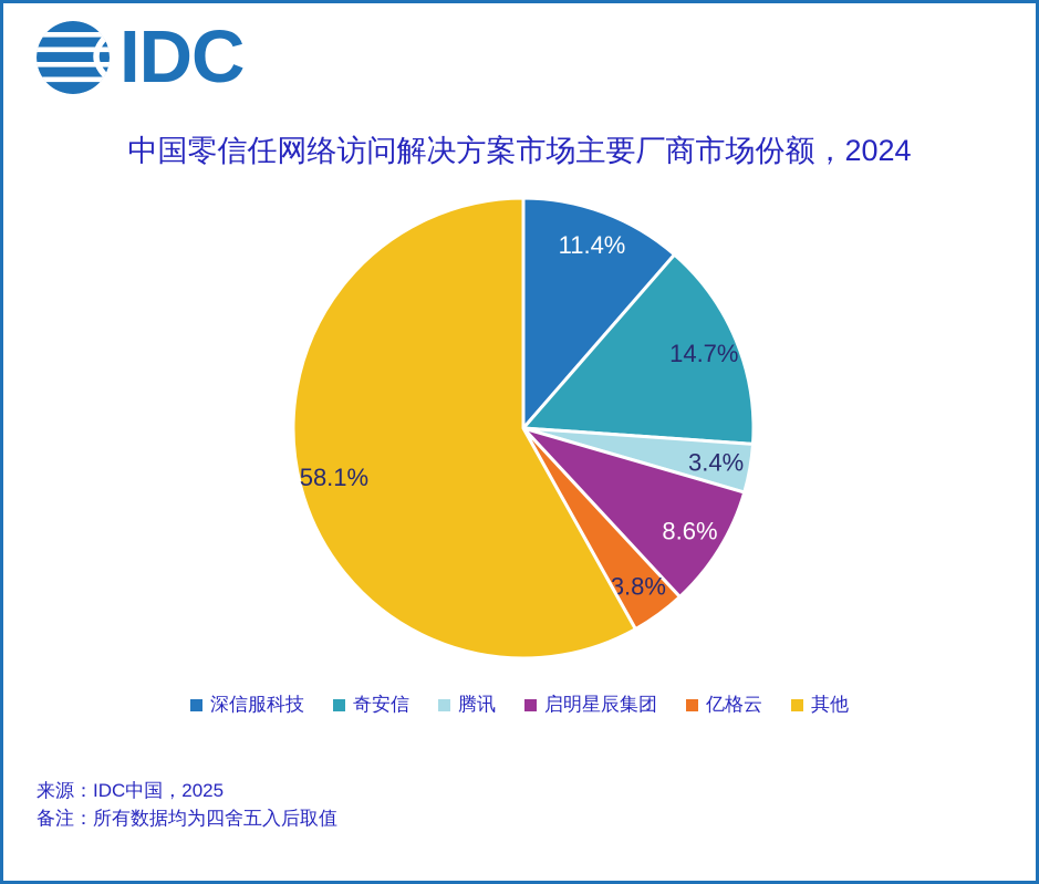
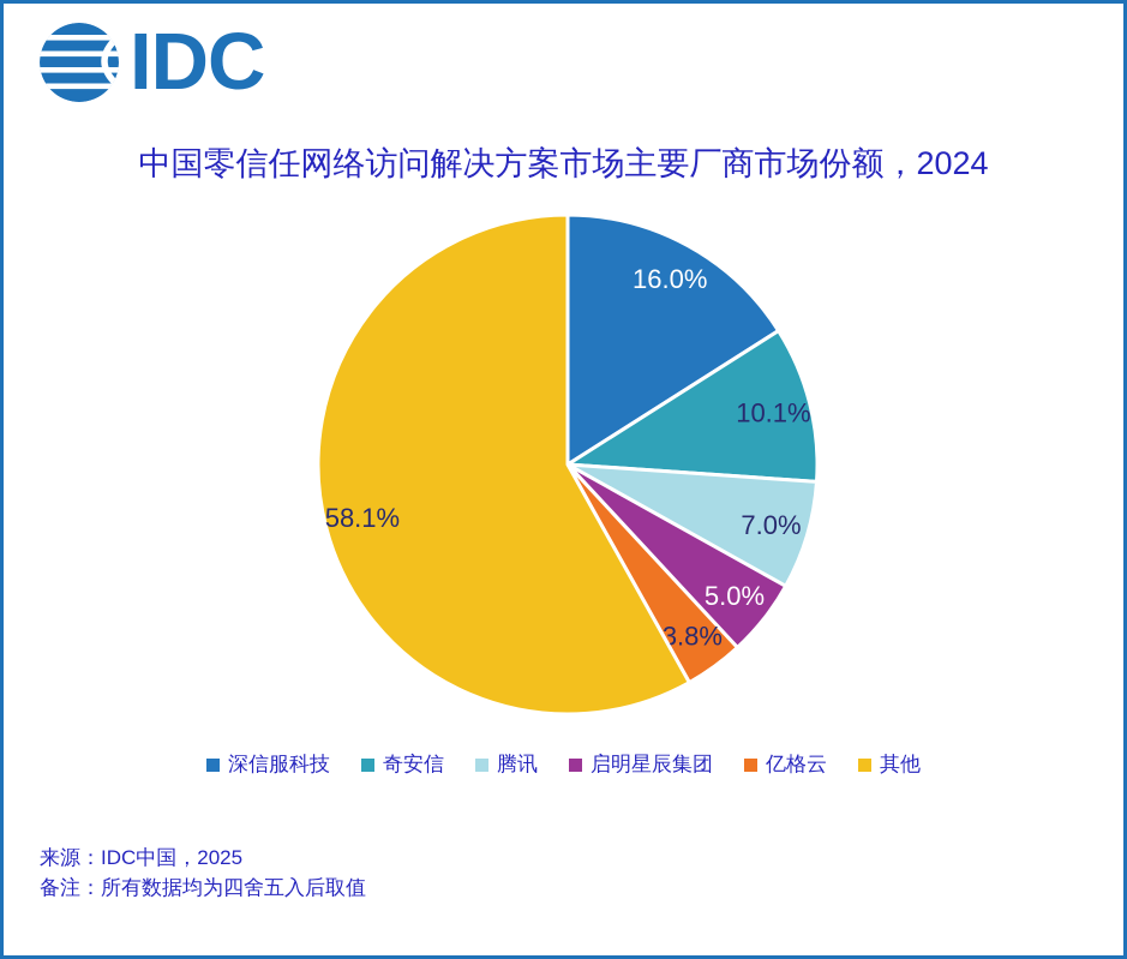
深信服科技: 11.4% -> 16.0%
奇安信: 14.7% -> 10.1%
腾讯: 3.4% -> 7.0%
启明星辰集团: 8.6% -> 5.0%
